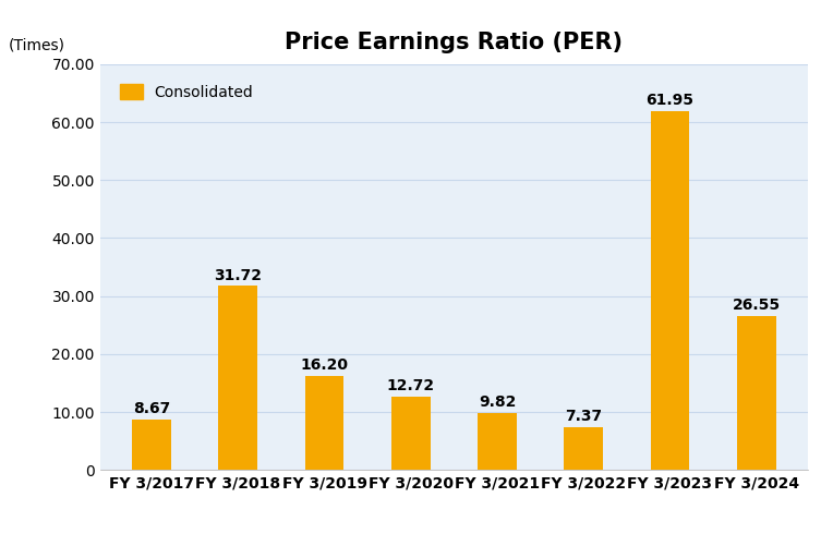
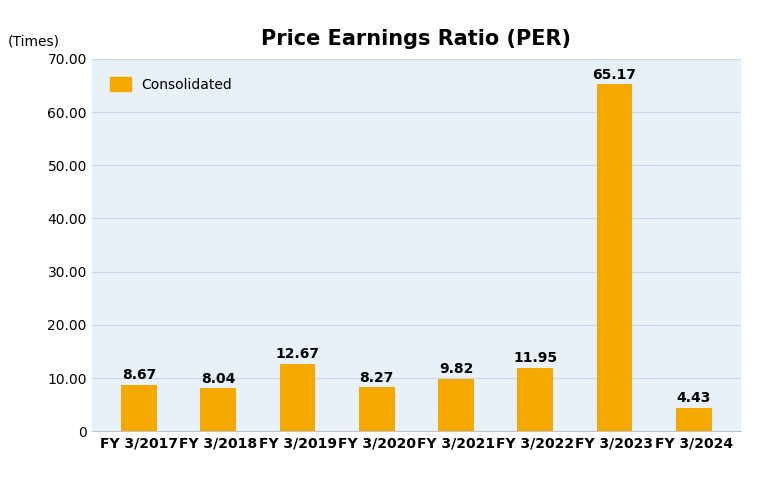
FY 3/2018: 31.72 -> 8.04
FY 3/2019: 16.20 -> 12.67
FY 3/2020: 12.72 -> 8.27
FY 3/2022: 7.37 -> 11.95
FY 3/2023: 61.95 -> 65.17
FY 3/2024: 26.55 -> 4.43
